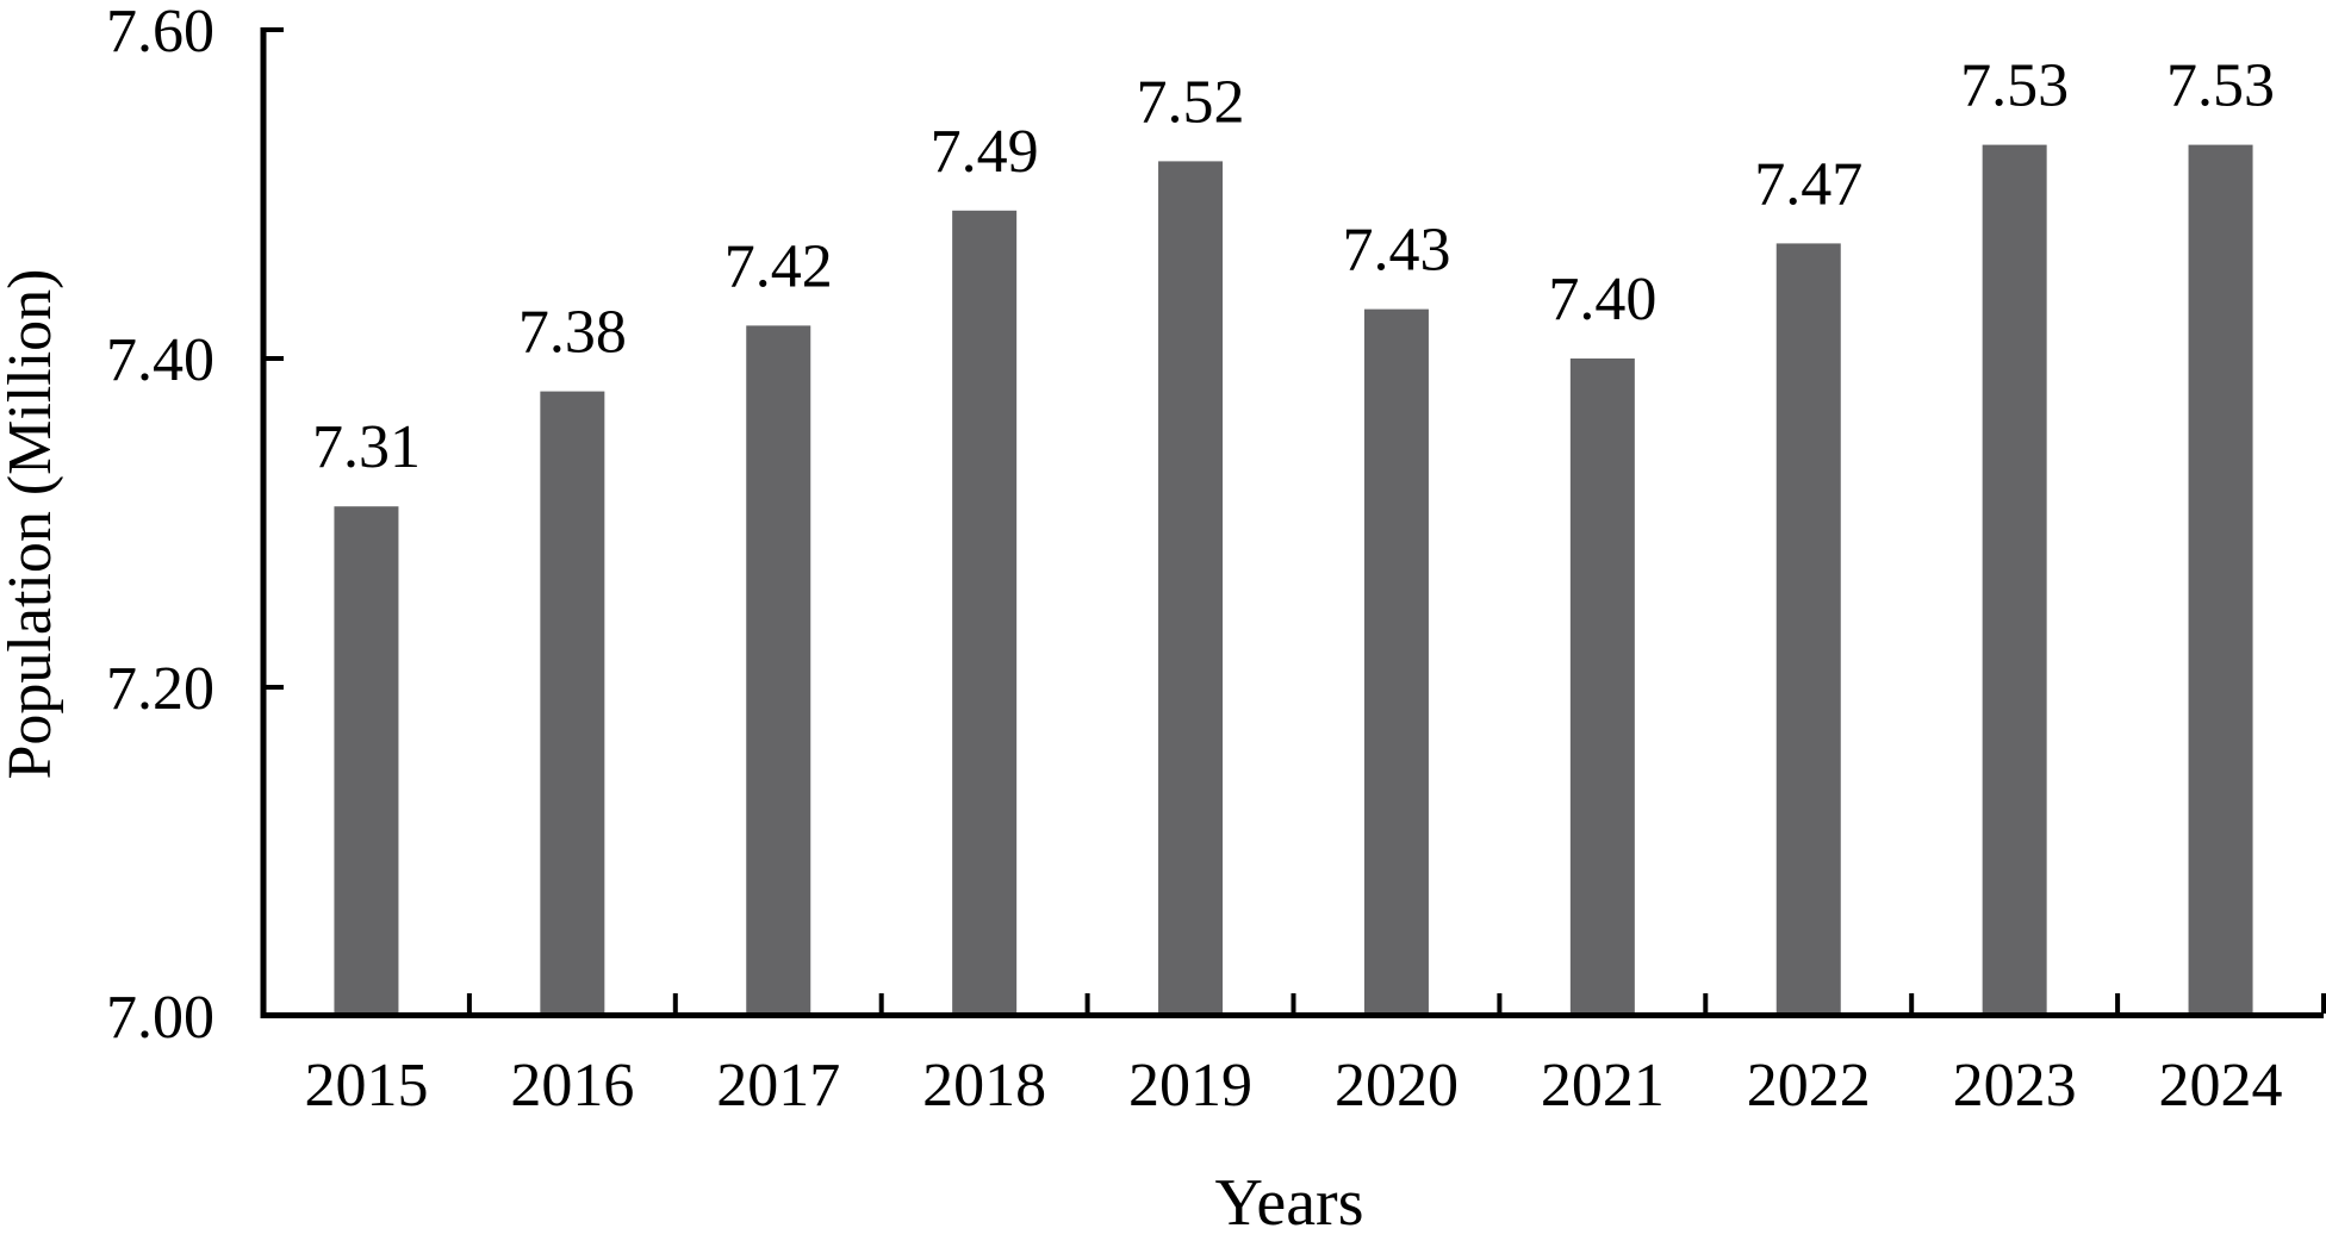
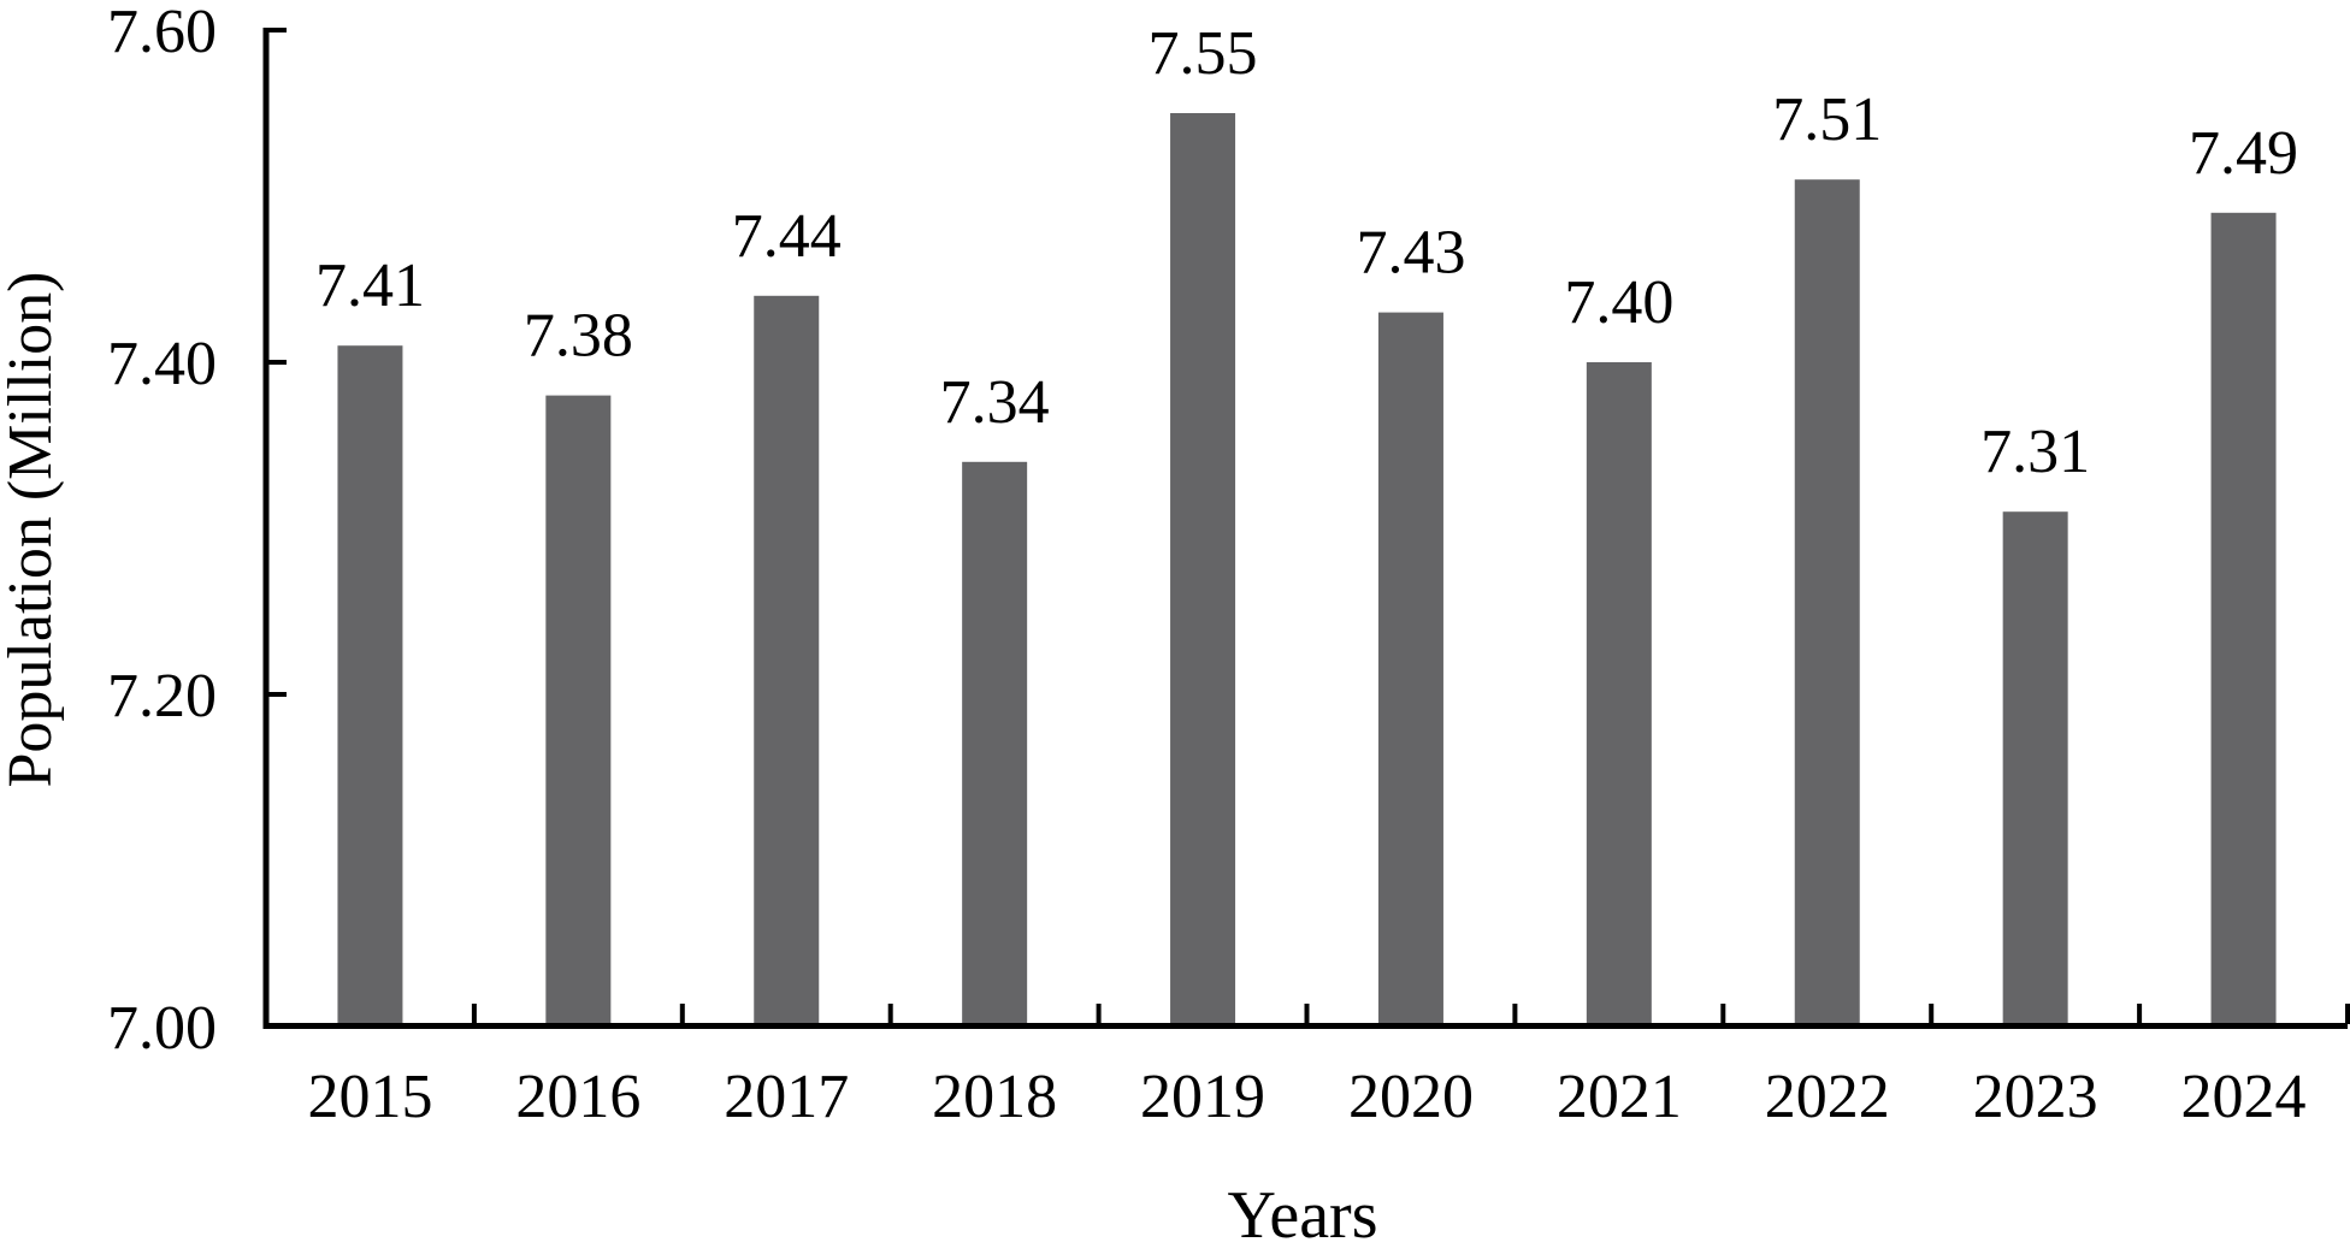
2015: 7.31 -> 7.41
2017: 7.42 -> 7.44
2018: 7.49 -> 7.34
2019: 7.52 -> 7.55
2022: 7.47 -> 7.51
2023: 7.53 -> 7.31
2024: 7.53 -> 7.49
